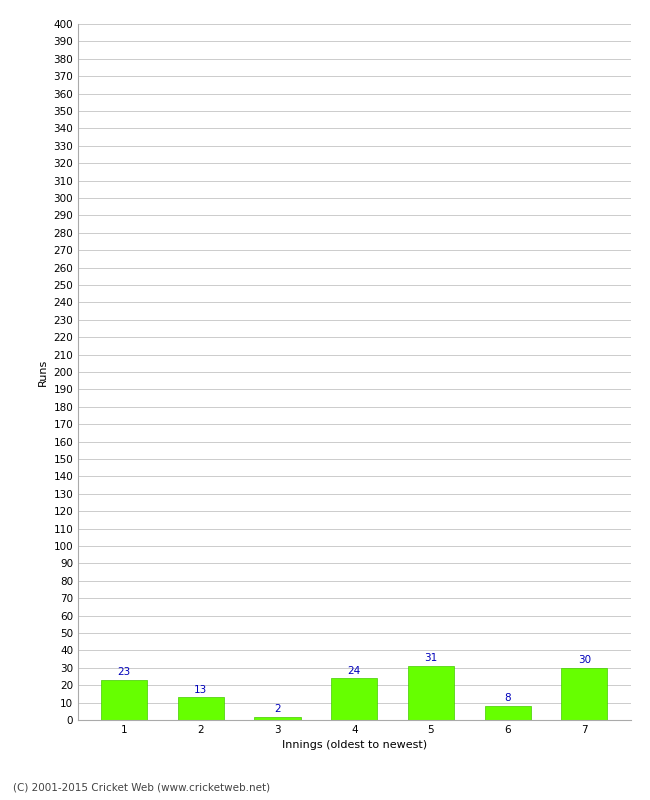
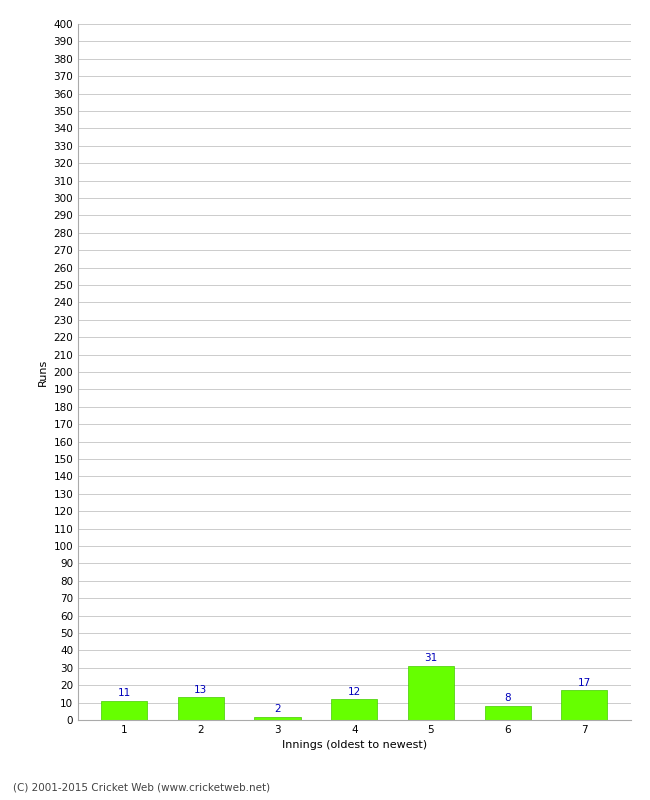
1: 23 -> 11
4: 24 -> 12
7: 30 -> 17
